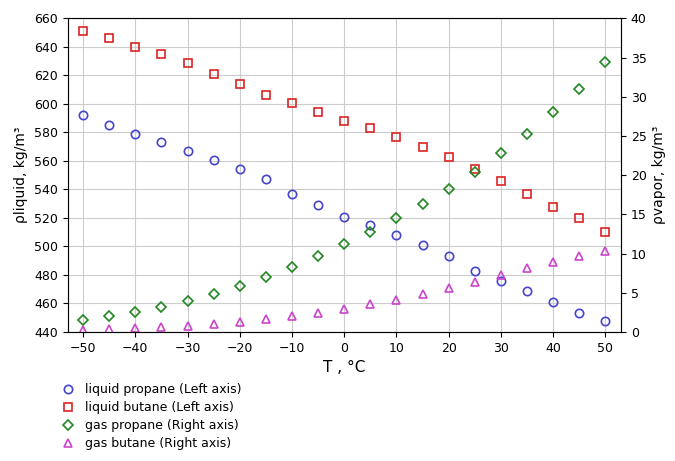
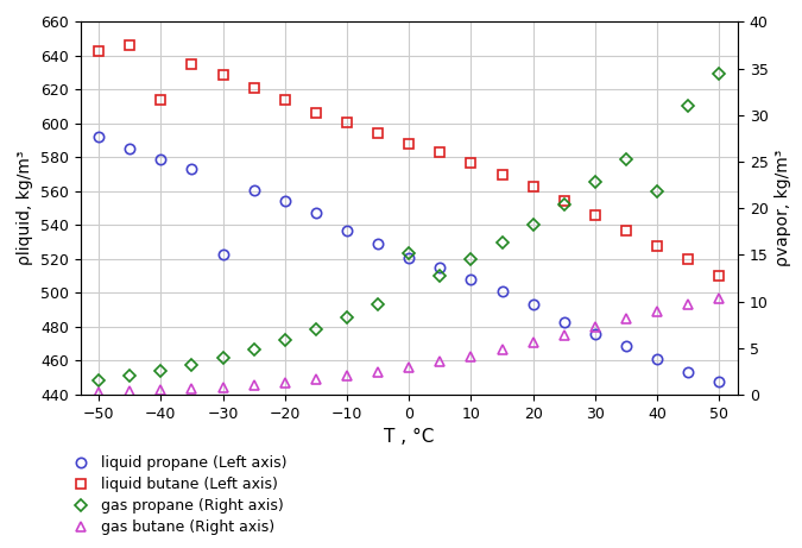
liquid butane (Left axis)/−50: 651 -> 643
liquid butane (Left axis)/−40: 640 -> 614
liquid propane (Left axis)/−30: 567 -> 523
gas propane (Right axis)/0: 11.2 -> 15.2
gas propane (Right axis)/40: 28.0 -> 21.8
